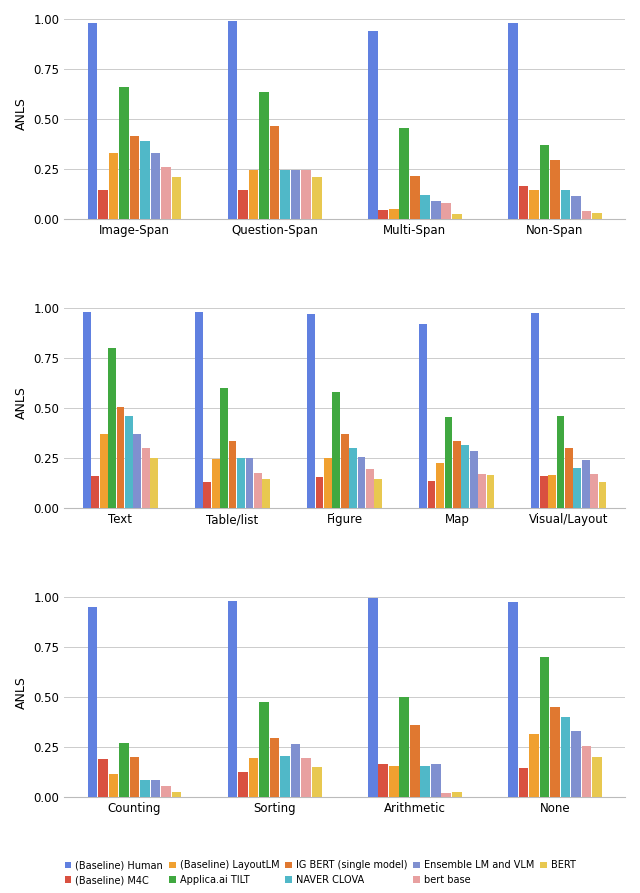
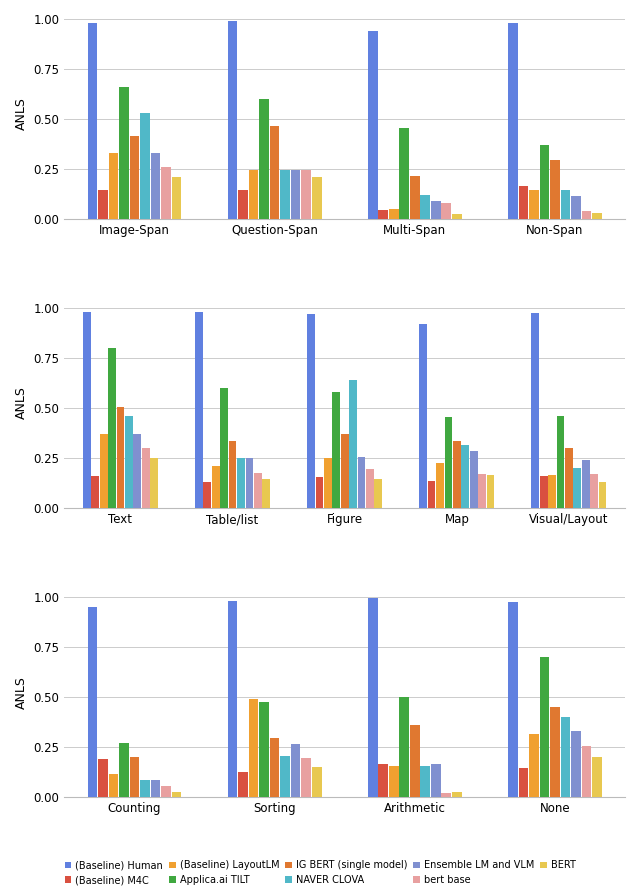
NAVER CLOVA/Image-Span: 0.39 -> 0.53
Applica.ai TILT/Question-Span: 0.64 -> 0.60
(Baseline) LayoutLM/Table/list: 0.24 -> 0.21
NAVER CLOVA/Figure: 0.30 -> 0.64
(Baseline) LayoutLM/Sorting: 0.20 -> 0.49
